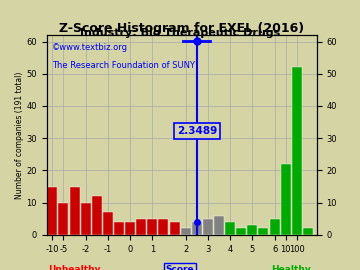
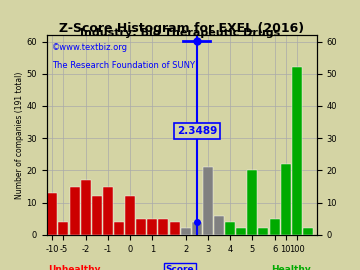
-10: 15 -> 13
-5: 10 -> 4
-2: 10 -> 17
-1: 7 -> 15
0: 4 -> 12
3: 5 -> 21
5: 3 -> 20
